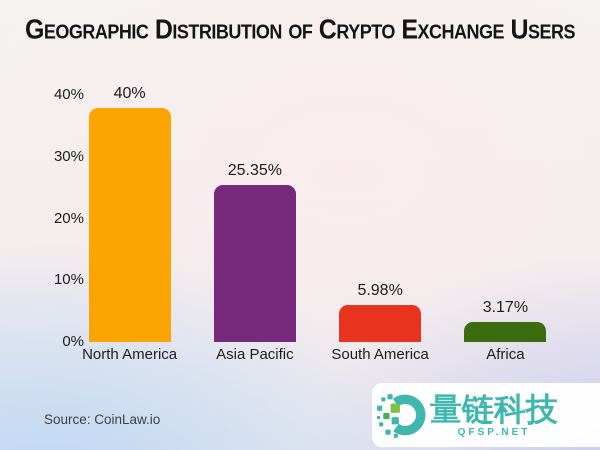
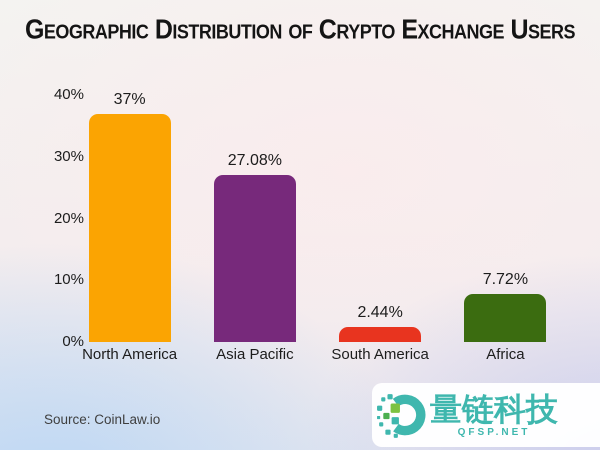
North America: 40% -> 37%
Asia Pacific: 25.35% -> 27.08%
South America: 5.98% -> 2.44%
Africa: 3.17% -> 7.72%
